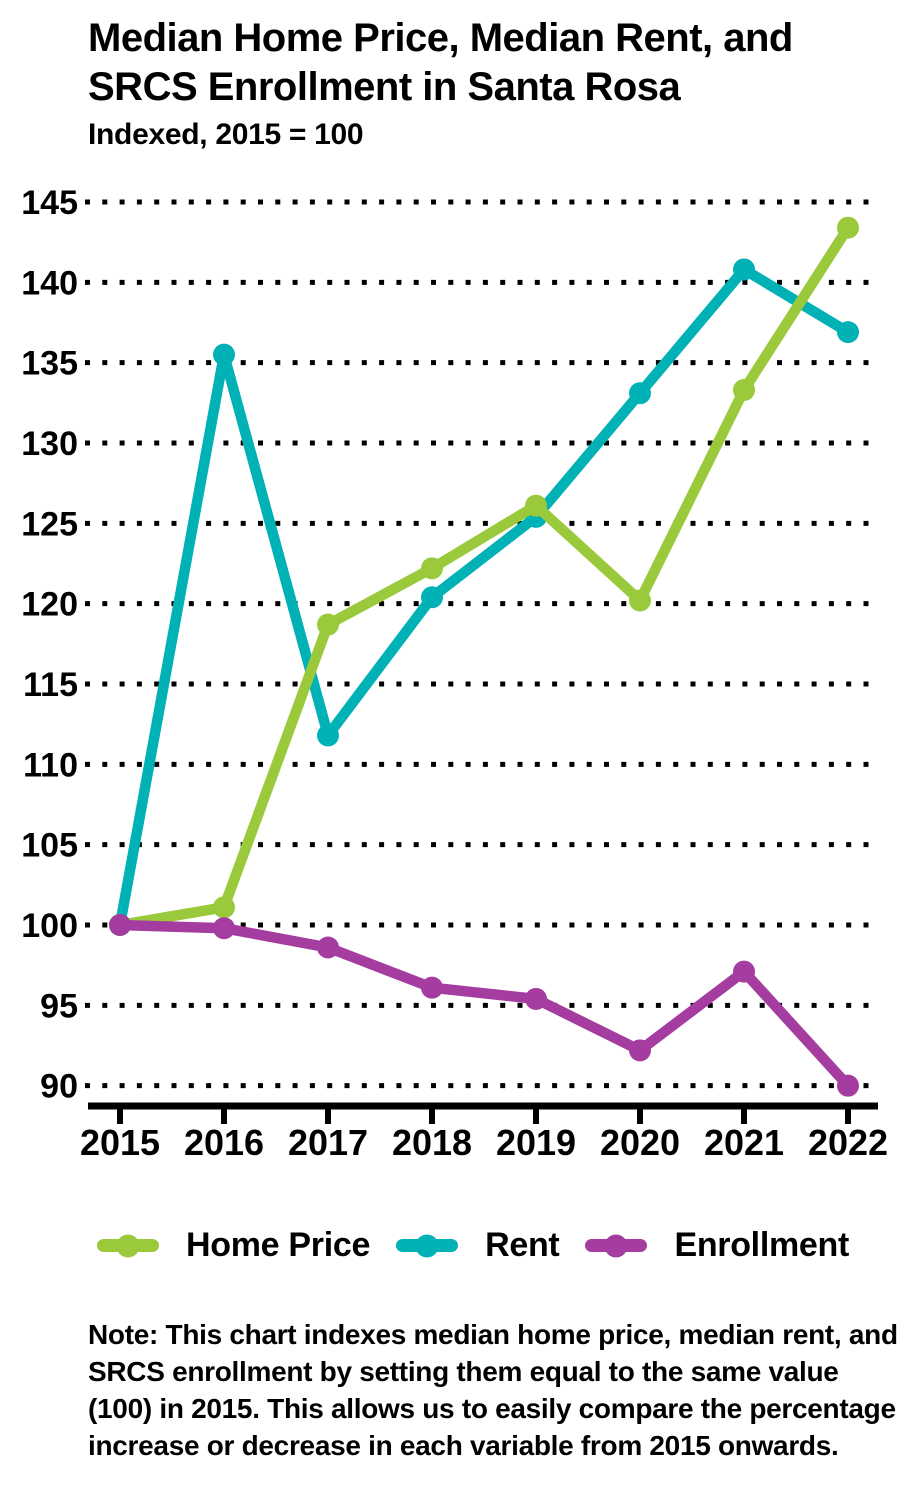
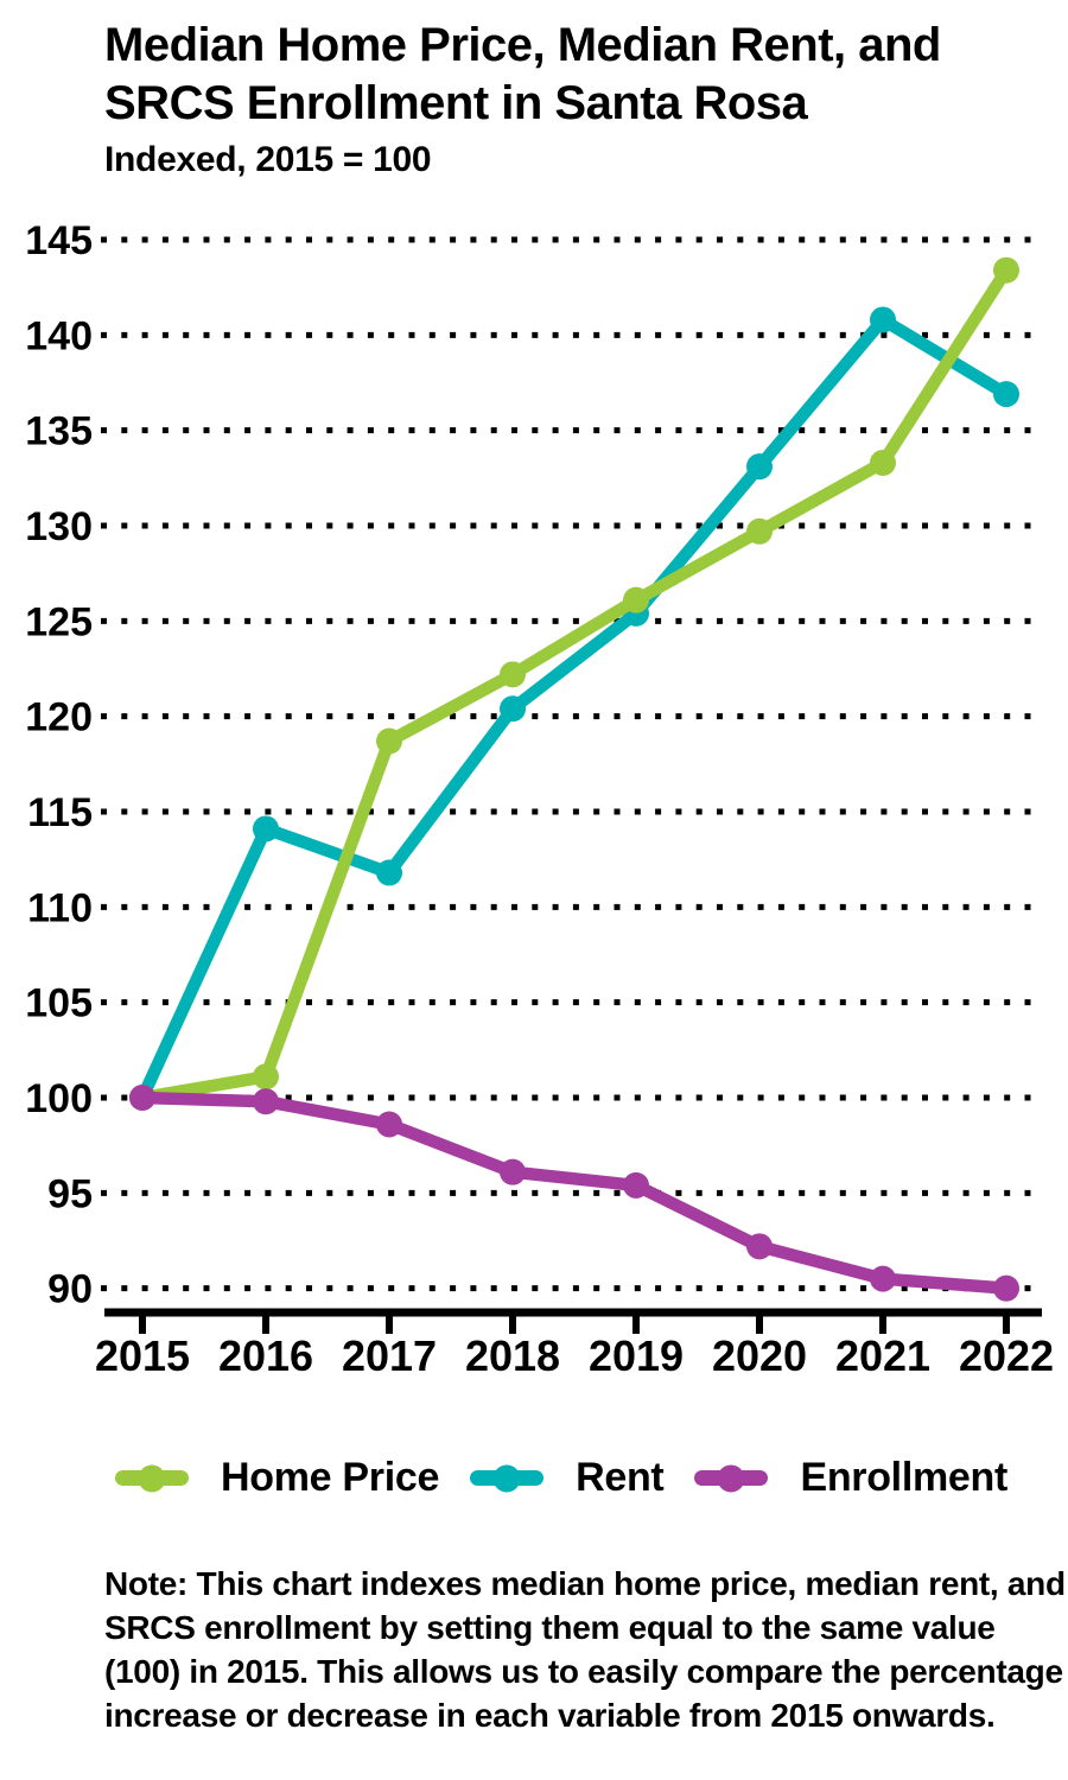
Rent/2016: 135.5 -> 114.1
Home Price/2020: 120.2 -> 129.7
Enrollment/2021: 97.1 -> 90.5
